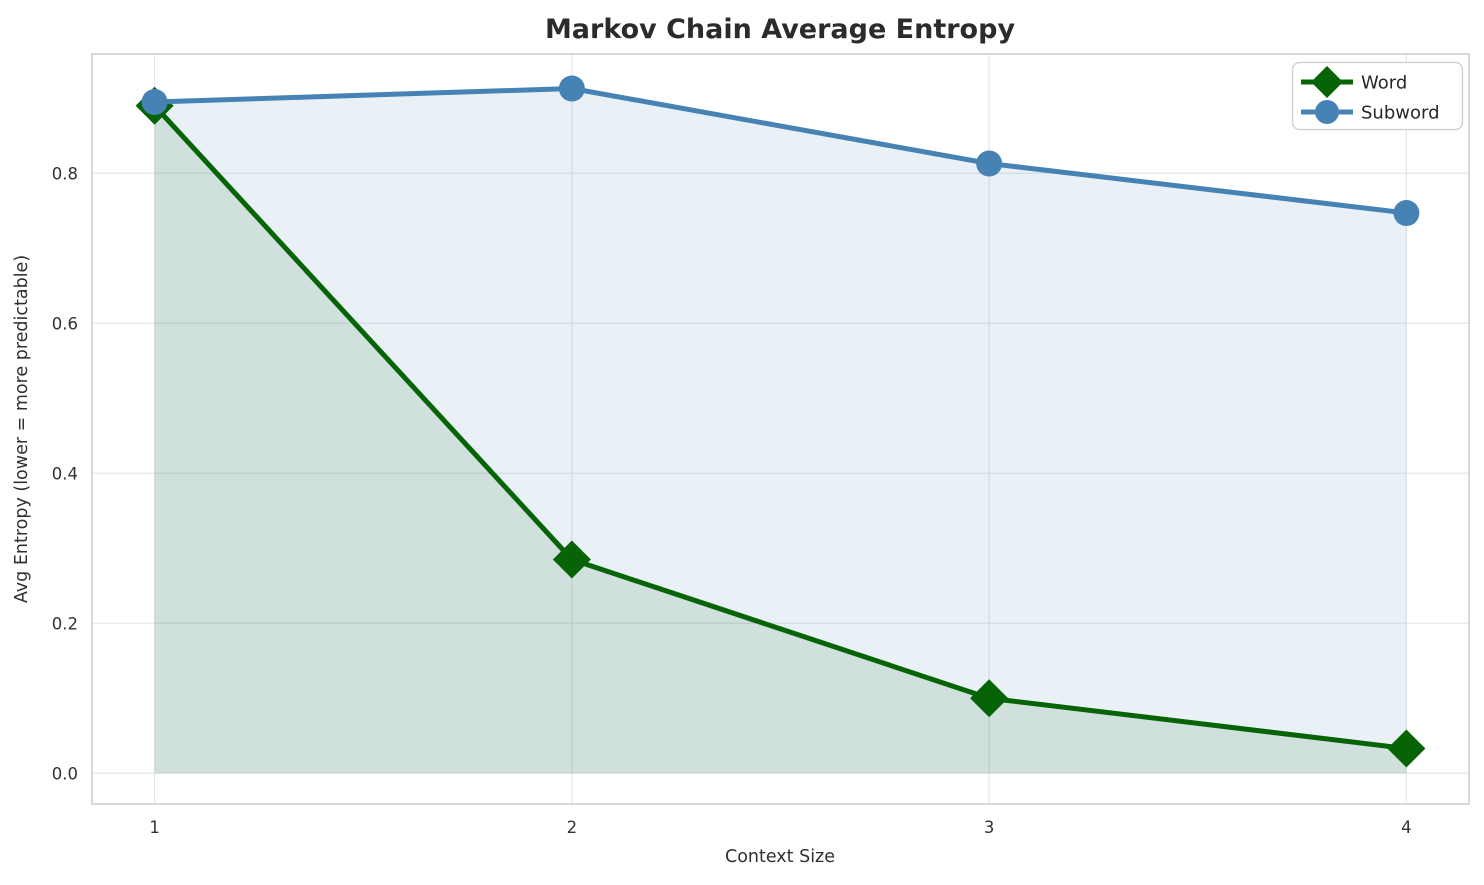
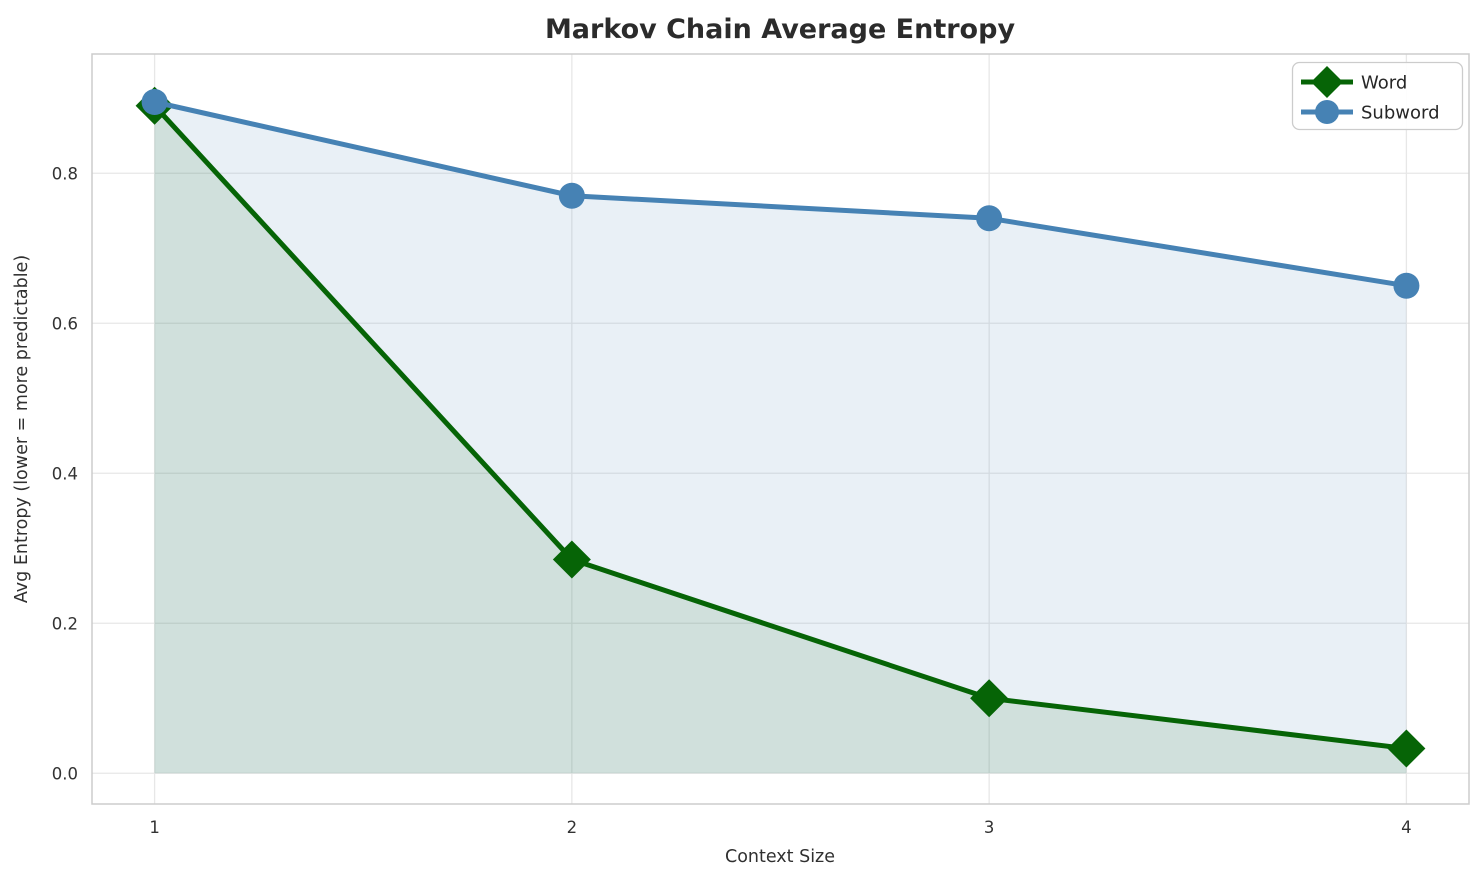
Subword/2: 0.91 -> 0.77
Subword/3: 0.81 -> 0.74
Subword/4: 0.75 -> 0.65
